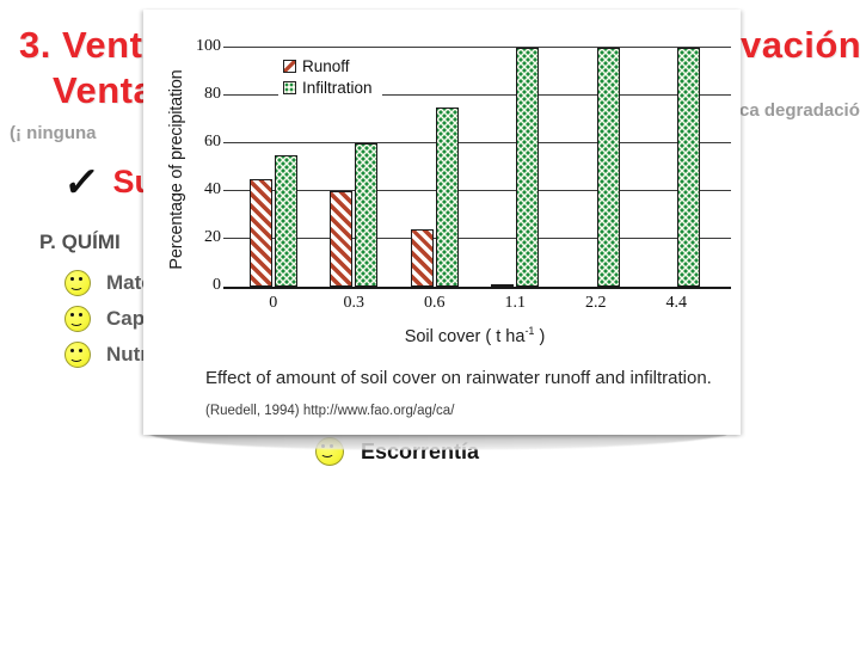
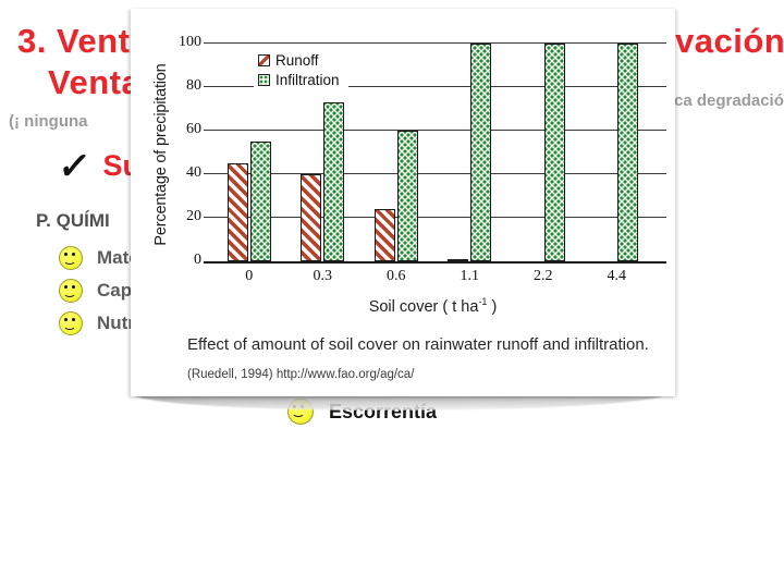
Infiltration/0.3: 60 -> 73
Infiltration/0.6: 75 -> 60
